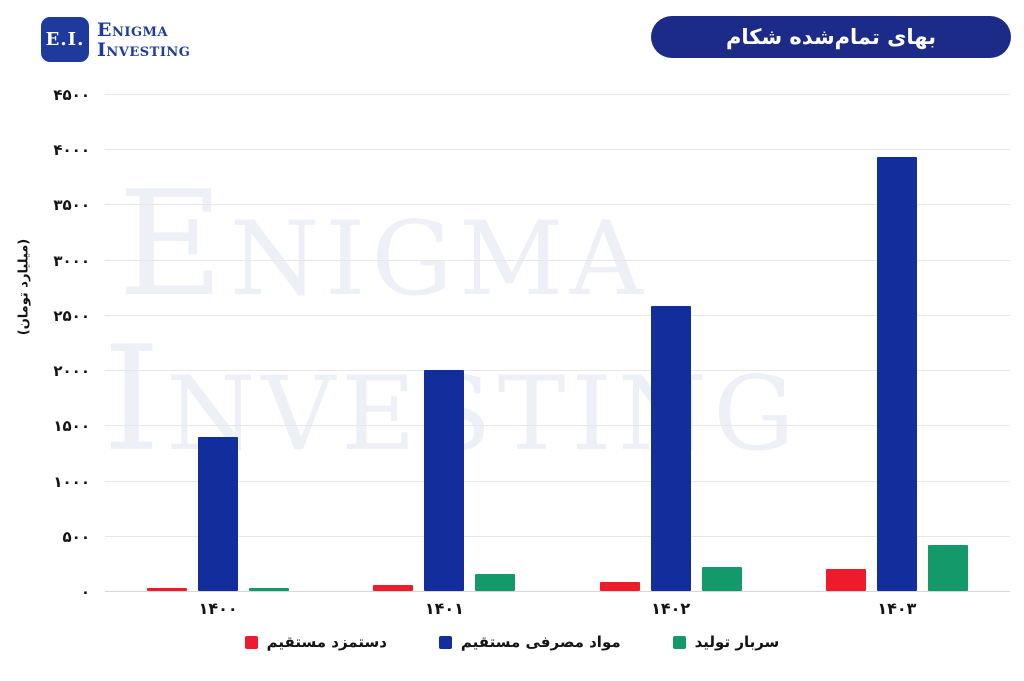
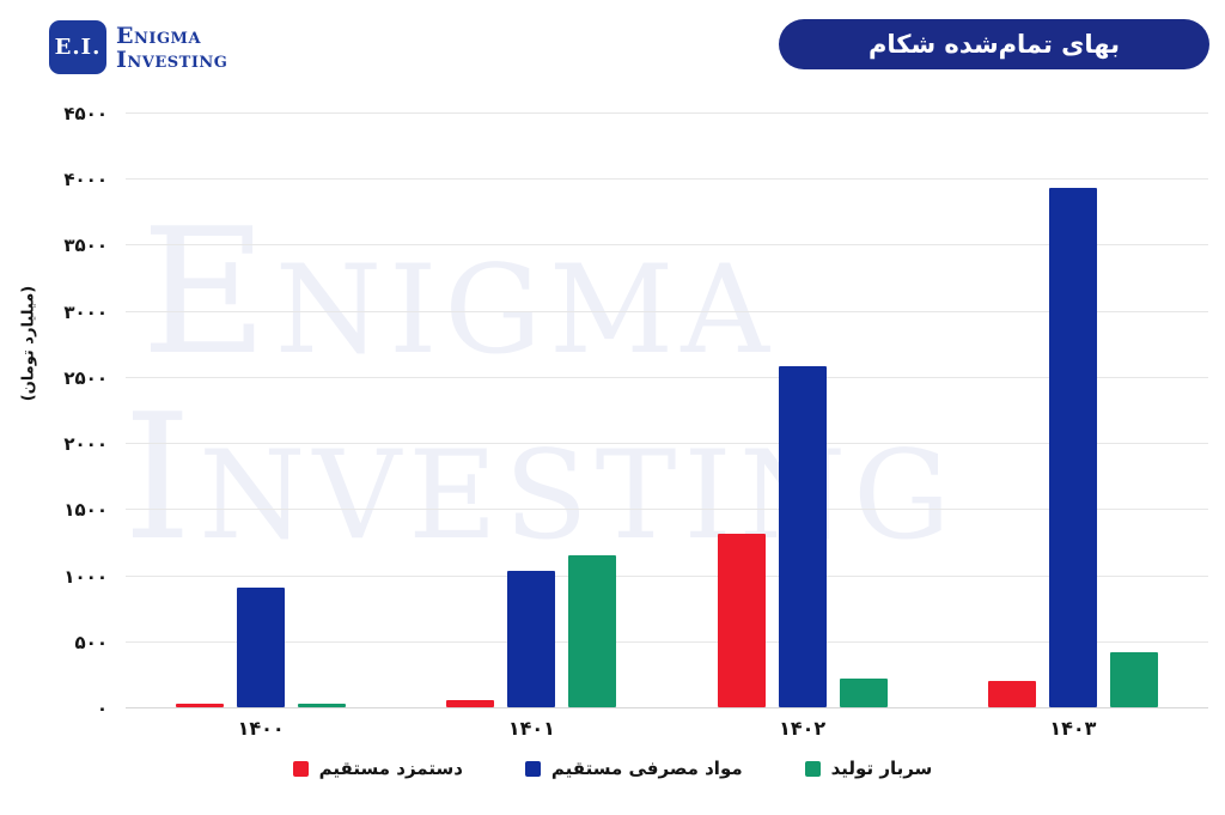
مواد مصرفی مستقیم/۱۴۰۰: 1390 -> 910
مواد مصرفی مستقیم/۱۴۰۱: 2000 -> 1030
سربار تولید/۱۴۰۱: 160 -> 1150
دستمزد مستقیم/۱۴۰۲: 80 -> 1310
